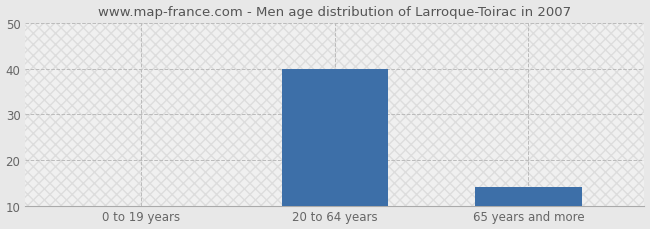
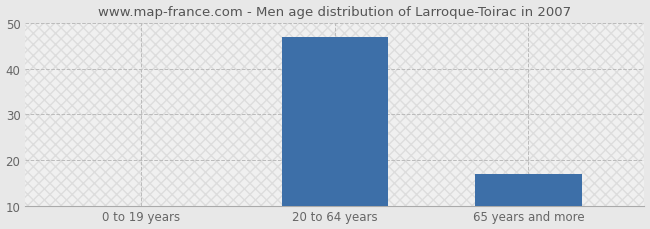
20 to 64 years: 40 -> 47
65 years and more: 14 -> 17
